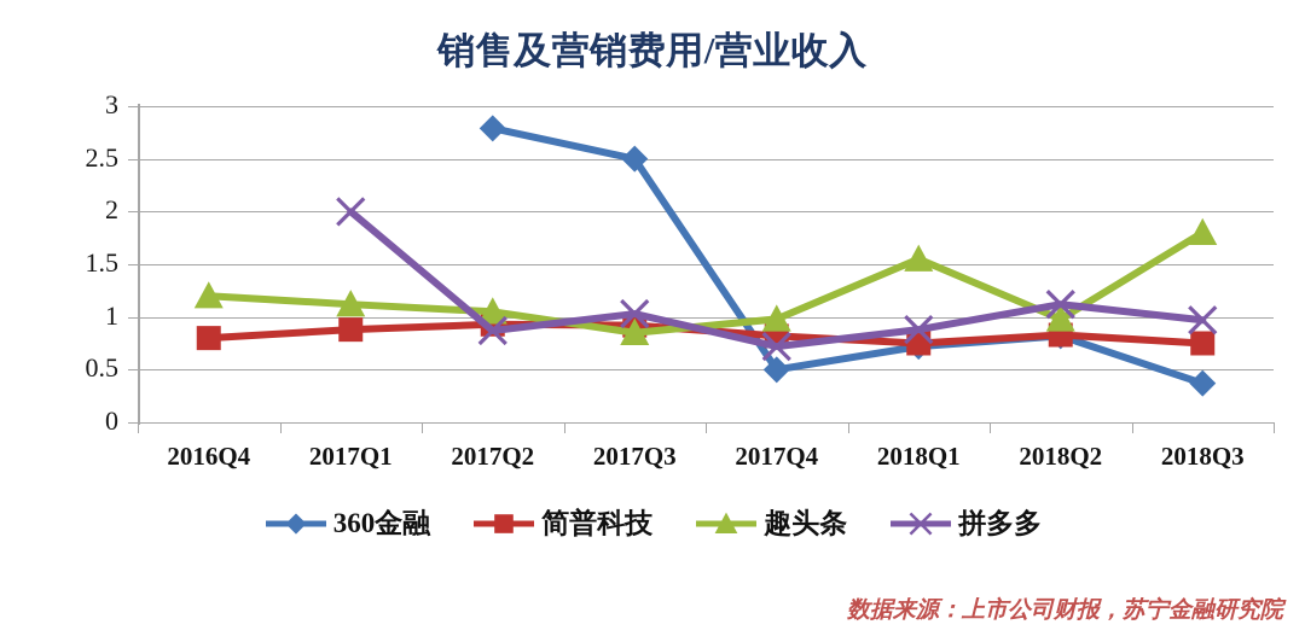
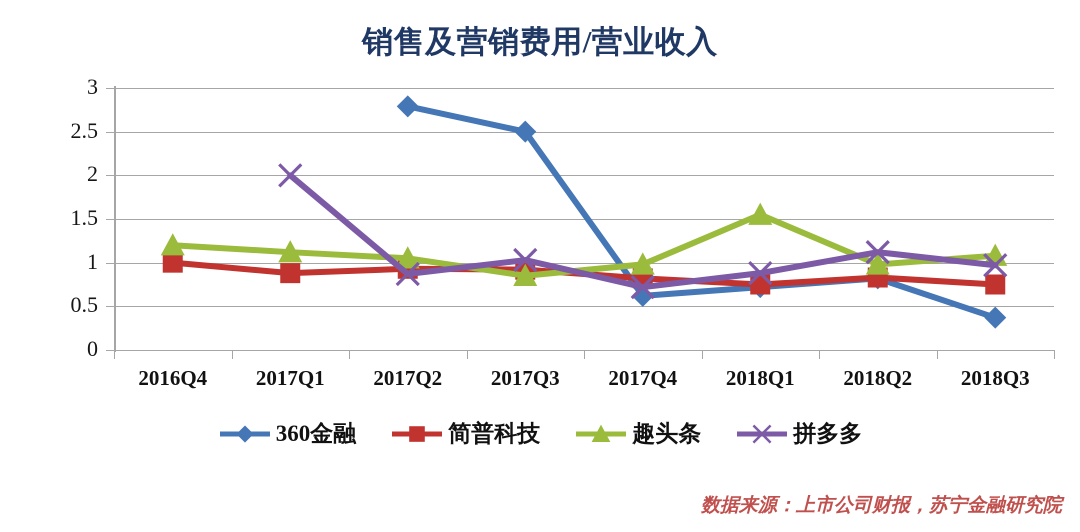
简普科技/2016Q4: 0.8 -> 1.0
360金融/2017Q4: 0.5 -> 0.6
趣头条/2018Q3: 1.8 -> 1.1
